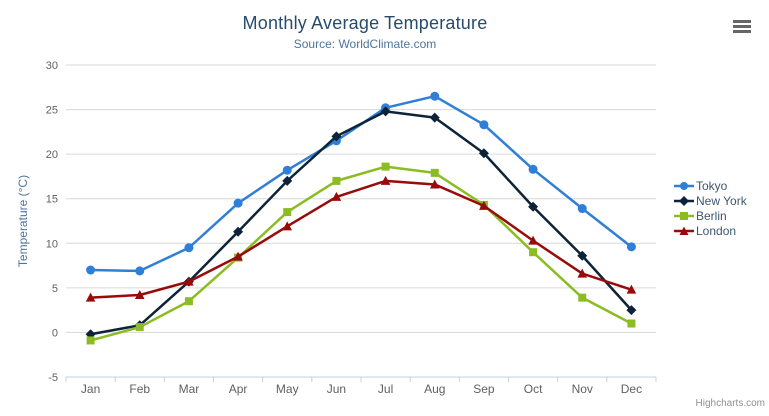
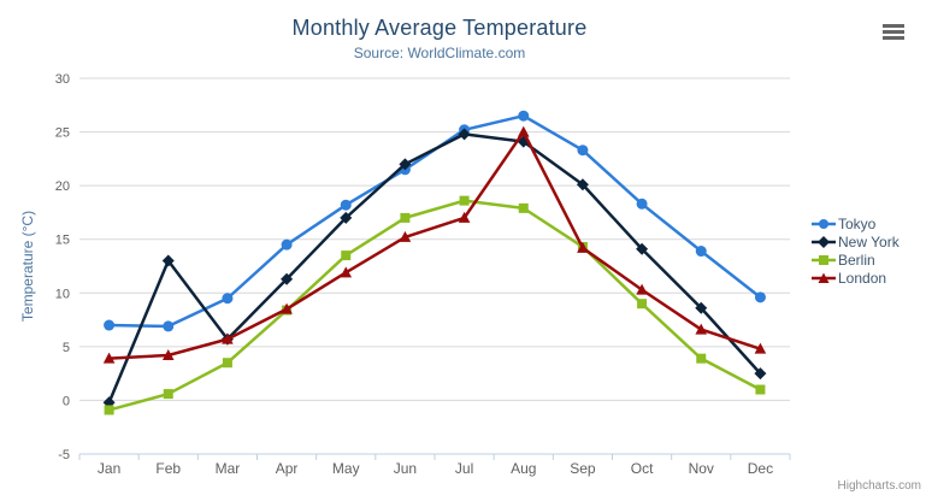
New York/Feb: 1 -> 13
London/Aug: 17 -> 25
